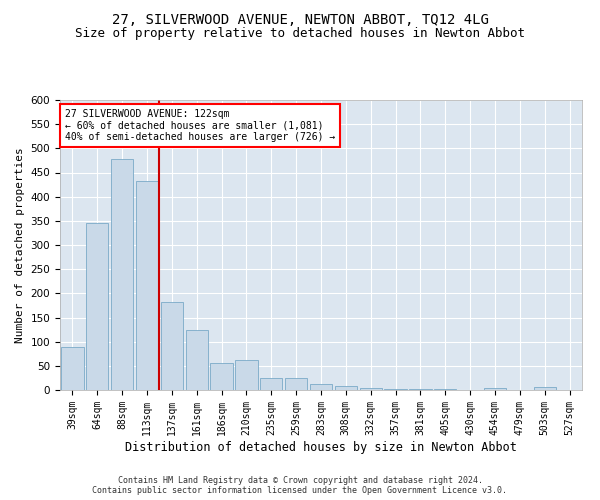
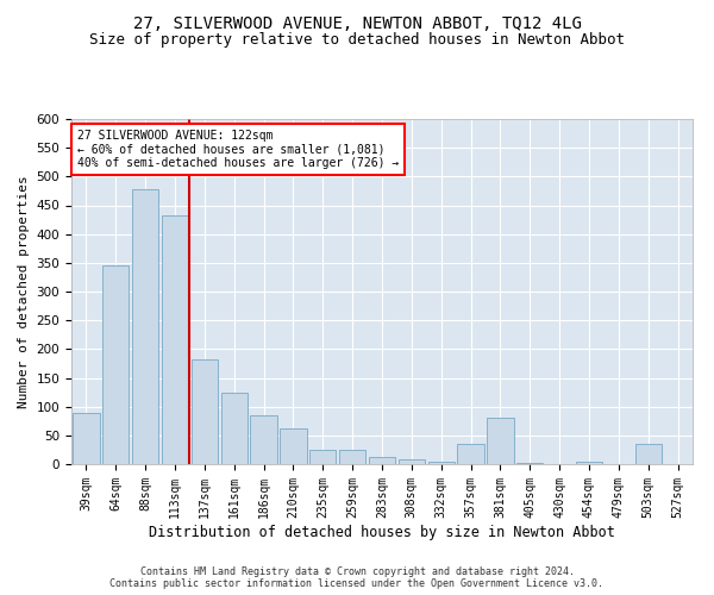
186sqm: 56 -> 85
357sqm: 3 -> 35
381sqm: 3 -> 80
503sqm: 6 -> 35
